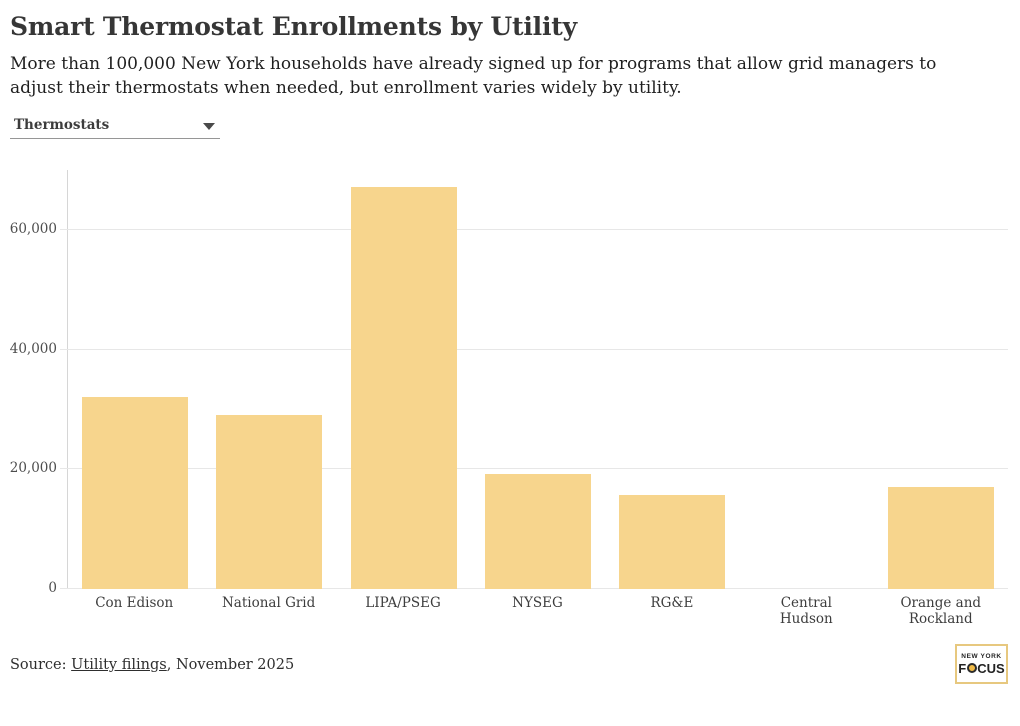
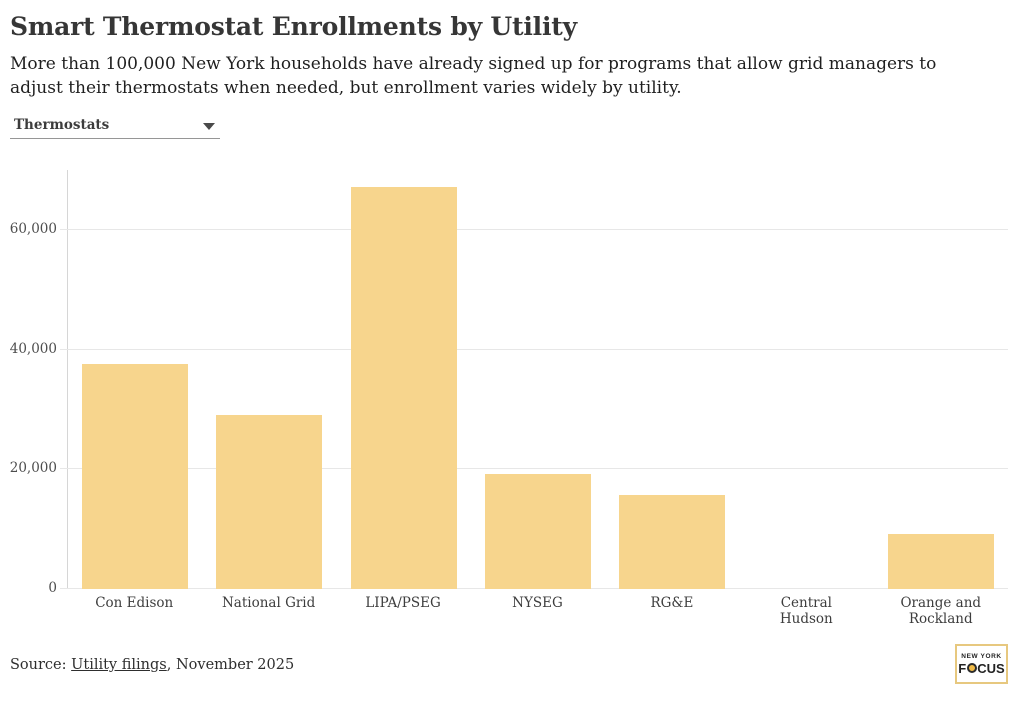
Con Edison: 32000 -> 38000
Orange and Rockland: 17000 -> 9000
